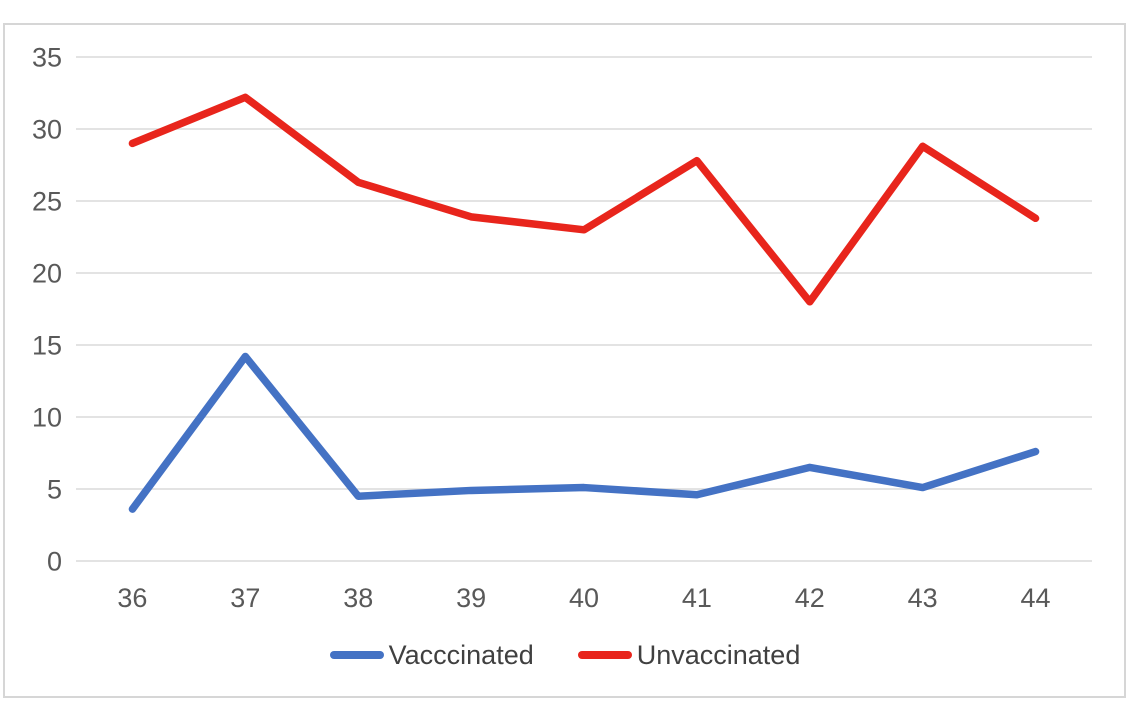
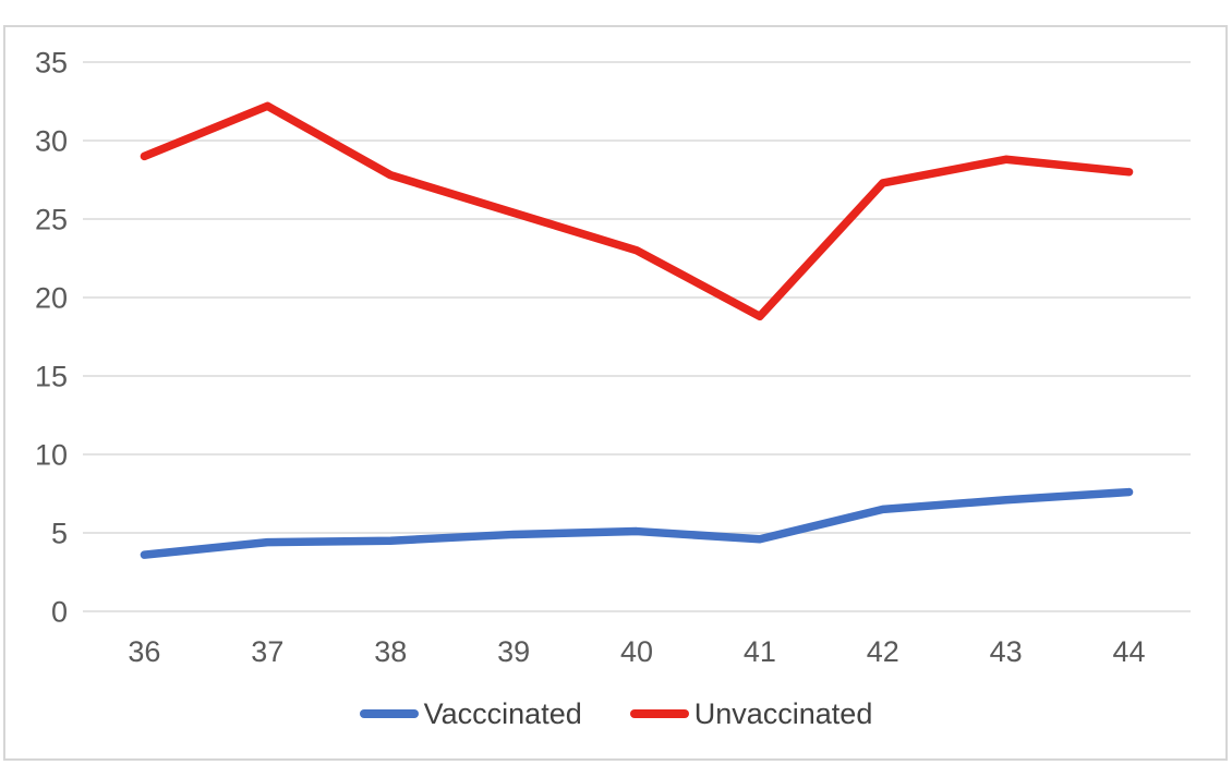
Vacccinated/37: 14.2 -> 4.4
Unvaccinated/38: 26.3 -> 27.8
Unvaccinated/39: 23.9 -> 25.4
Unvaccinated/41: 27.8 -> 18.8
Unvaccinated/42: 18.0 -> 27.3
Vacccinated/43: 5.1 -> 7.1
Unvaccinated/44: 23.8 -> 28.0
